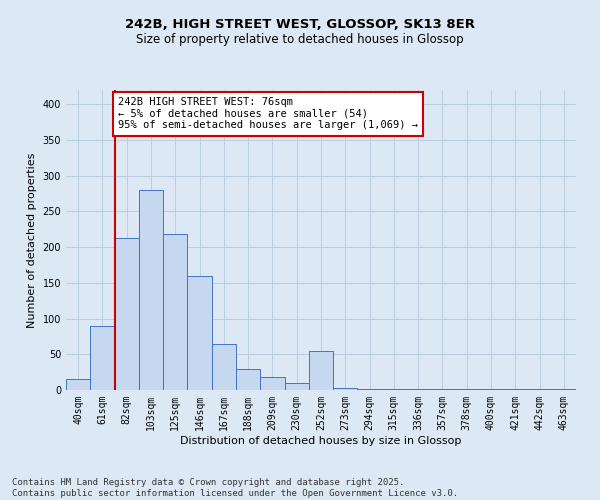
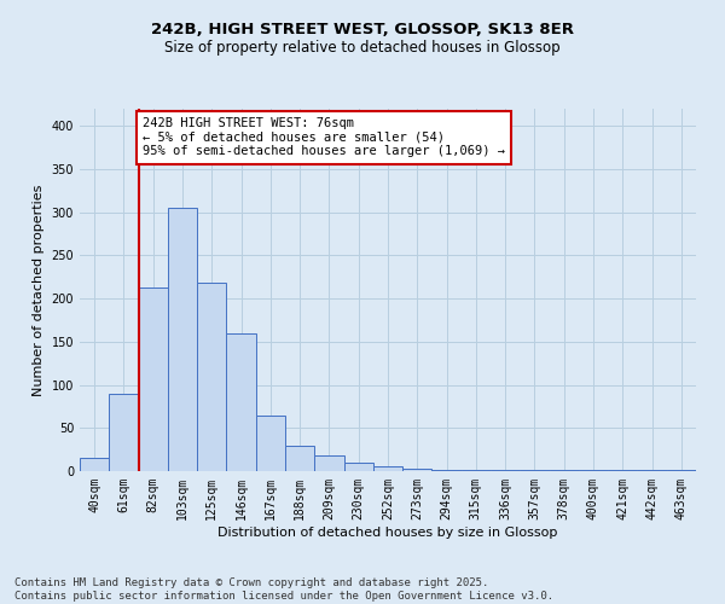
103sqm: 280 -> 305
252sqm: 54 -> 6
